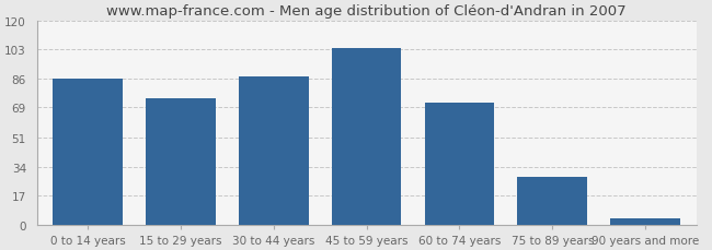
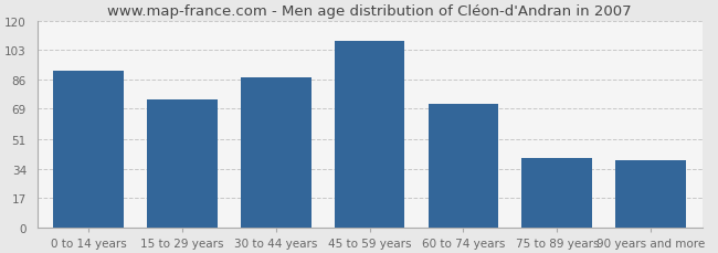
0 to 14 years: 86 -> 91
45 to 59 years: 104 -> 108
75 to 89 years: 28 -> 40
90 years and more: 4 -> 39
